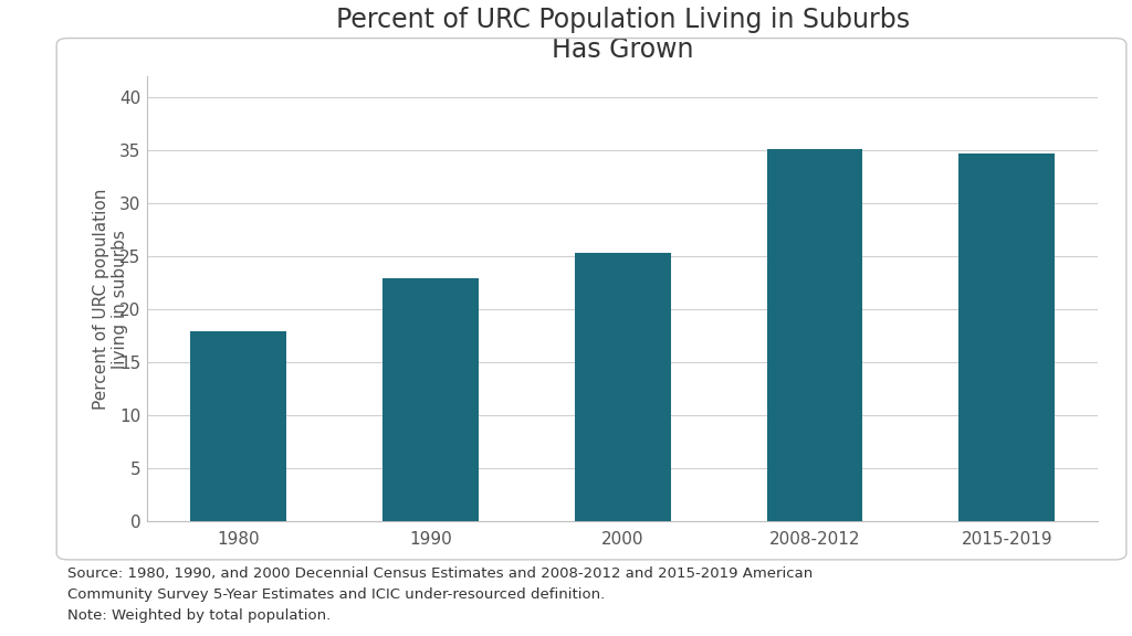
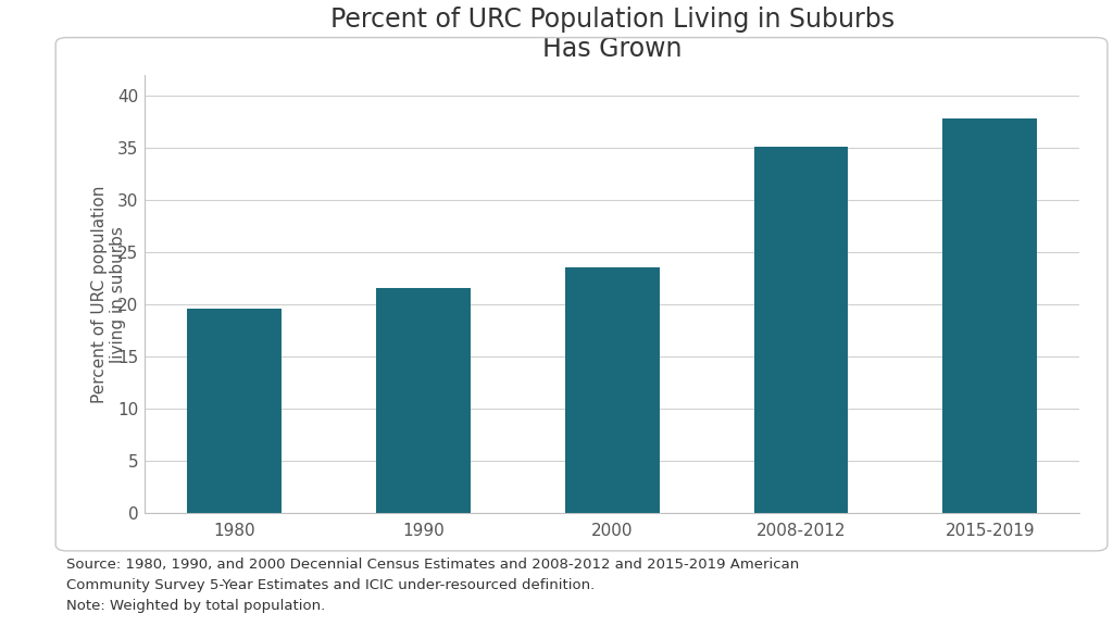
1980: 18.0 -> 19.6
1990: 23.0 -> 21.6
2000: 25.3 -> 23.6
2015-2019: 34.7 -> 37.8
